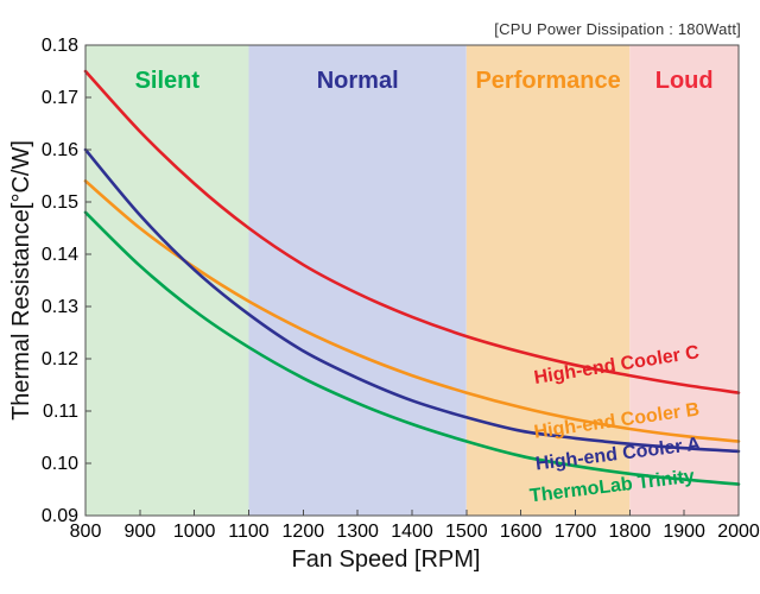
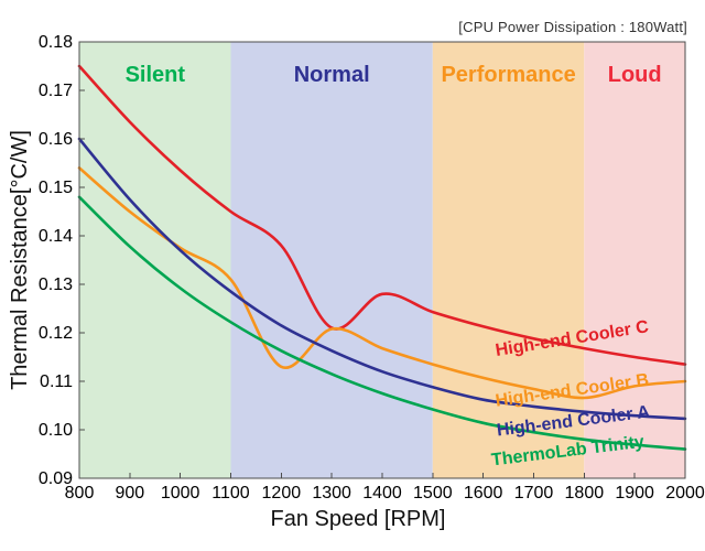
High-end Cooler B/1200: 0.126 -> 0.113
High-end Cooler C/1300: 0.133 -> 0.121
High-end Cooler B/1900: 0.105 -> 0.109
High-end Cooler B/2000: 0.104 -> 0.110
